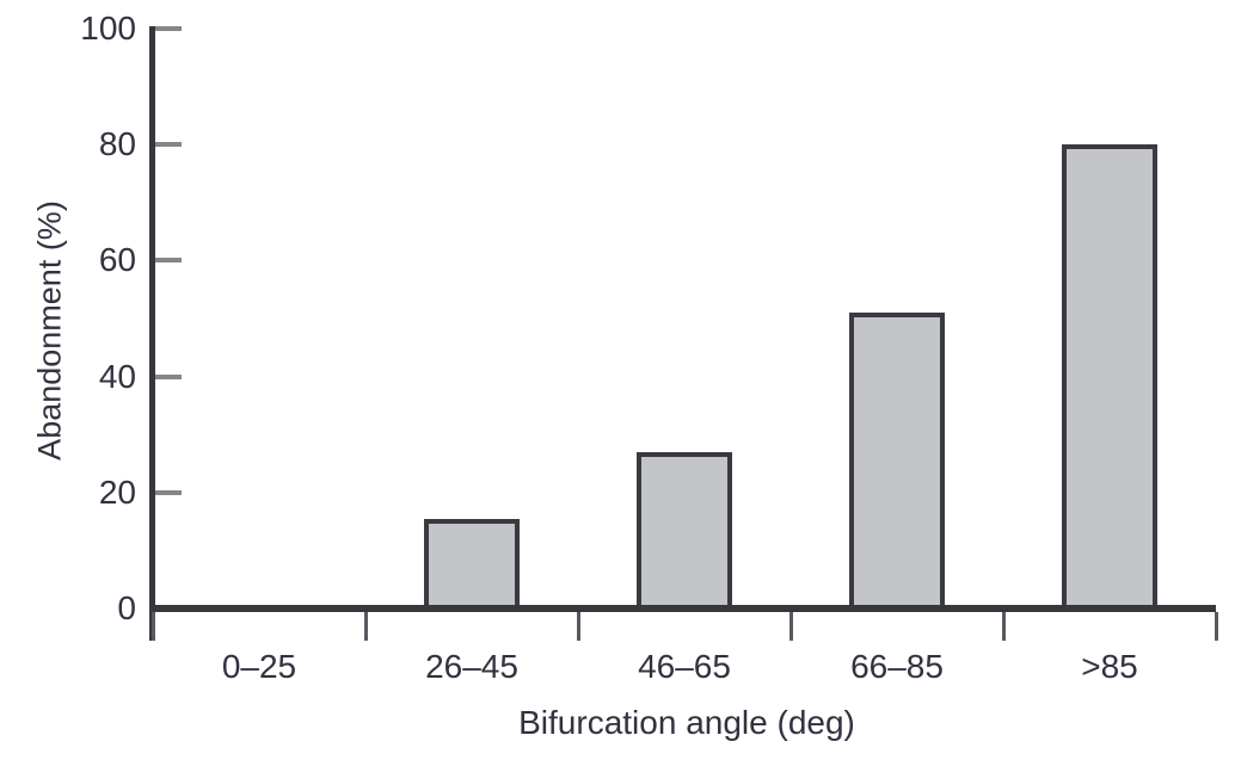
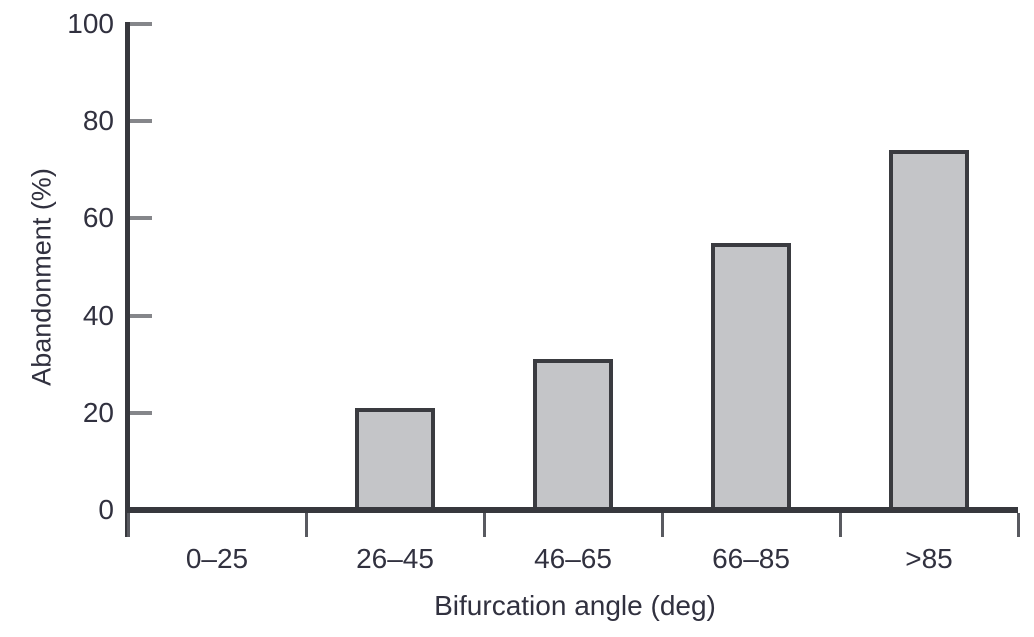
26–45: 16 -> 21
46–65: 27 -> 31
66–85: 51 -> 55
>85: 80 -> 74
